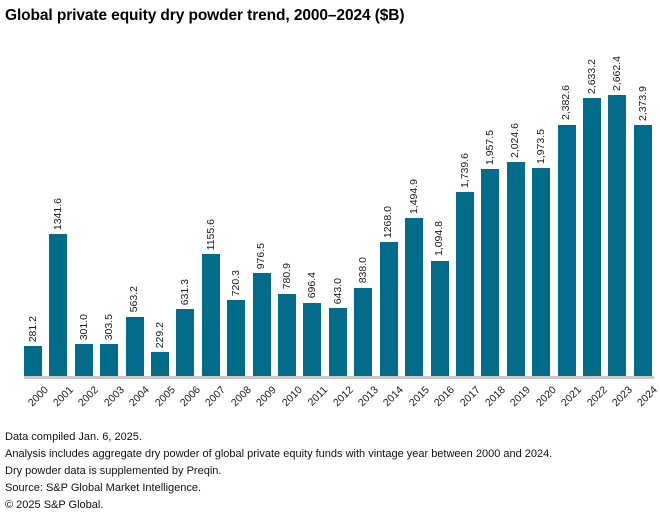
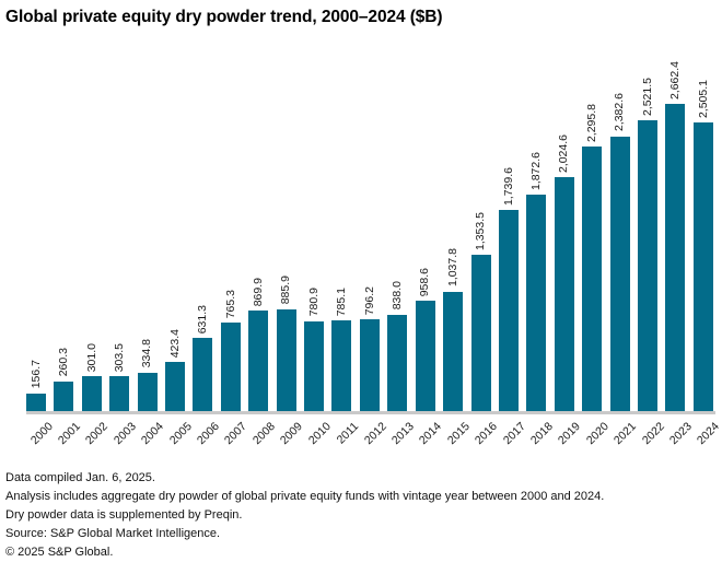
2000: 281.2 -> 156.7
2001: 1341.6 -> 260.3
2004: 563.2 -> 334.8
2005: 229.2 -> 423.4
2007: 1155.6 -> 765.3
2008: 720.3 -> 869.9
2009: 976.5 -> 885.9
2011: 696.4 -> 785.1
2012: 643.0 -> 796.2
2014: 1268.0 -> 958.6
2015: 1,494.9 -> 1,037.8
2016: 1,094.8 -> 1,353.5
2018: 1,957.5 -> 1,872.6
2020: 1,973.5 -> 2,295.8
2022: 2,633.2 -> 2,521.5
2024: 2,373.9 -> 2,505.1
